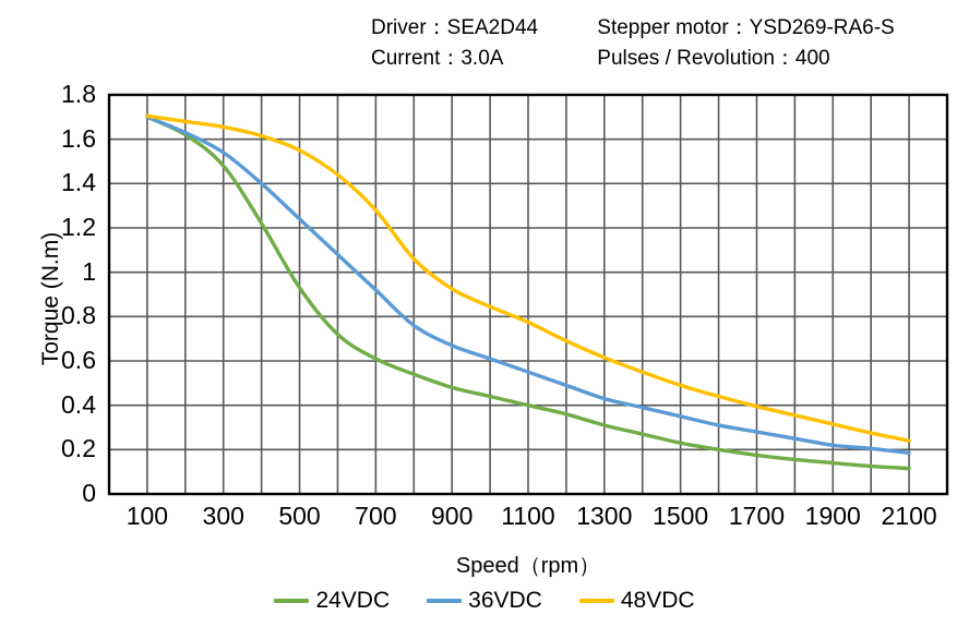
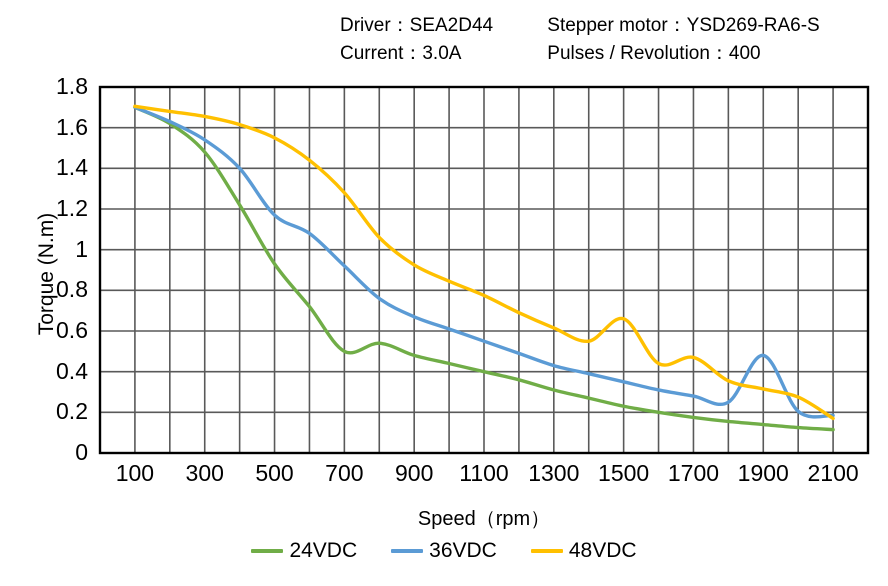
36VDC/500: 1.24 -> 1.17
24VDC/700: 0.61 -> 0.50
48VDC/1500: 0.49 -> 0.66
48VDC/1700: 0.40 -> 0.47
36VDC/1900: 0.22 -> 0.48
48VDC/2100: 0.24 -> 0.17
